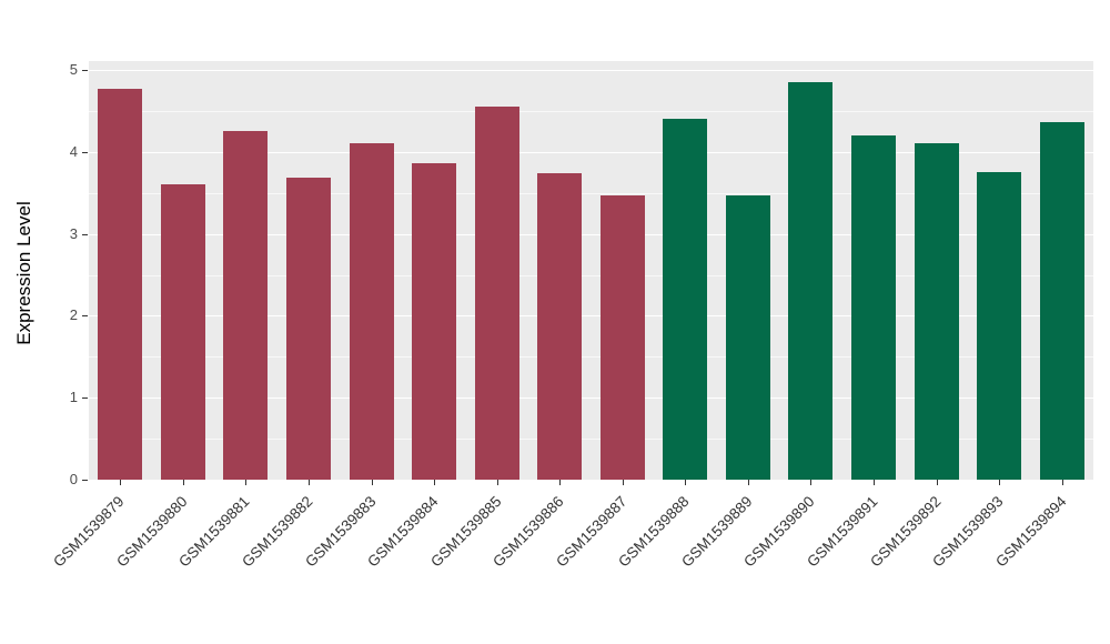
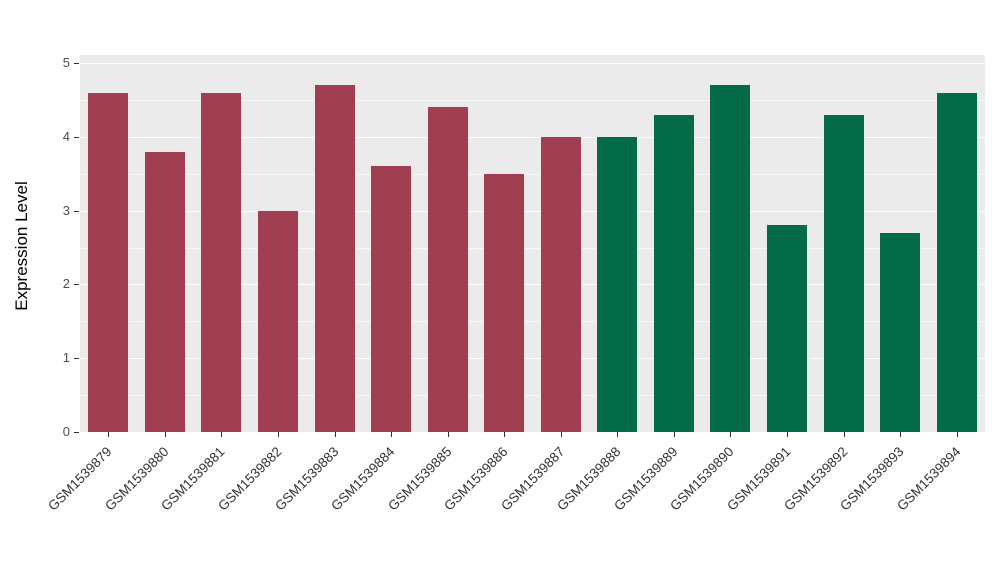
GSM1539879: 4.8 -> 4.6
GSM1539880: 3.6 -> 3.8
GSM1539881: 4.2 -> 4.6
GSM1539882: 3.7 -> 3.0
GSM1539883: 4.1 -> 4.7
GSM1539884: 3.9 -> 3.6
GSM1539885: 4.5 -> 4.4
GSM1539886: 3.7 -> 3.5
GSM1539887: 3.5 -> 4.0
GSM1539888: 4.4 -> 4.0
GSM1539889: 3.5 -> 4.3
GSM1539890: 4.8 -> 4.7
GSM1539891: 4.2 -> 2.8
GSM1539892: 4.1 -> 4.3
GSM1539893: 3.8 -> 2.7
GSM1539894: 4.4 -> 4.6
